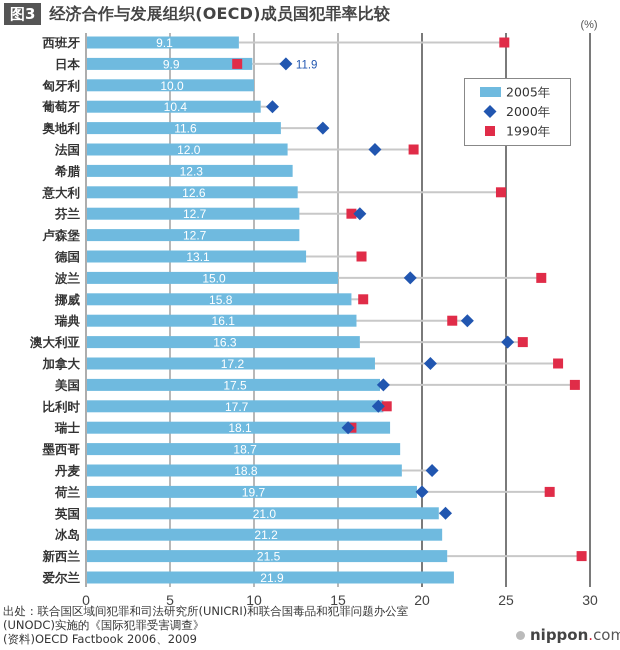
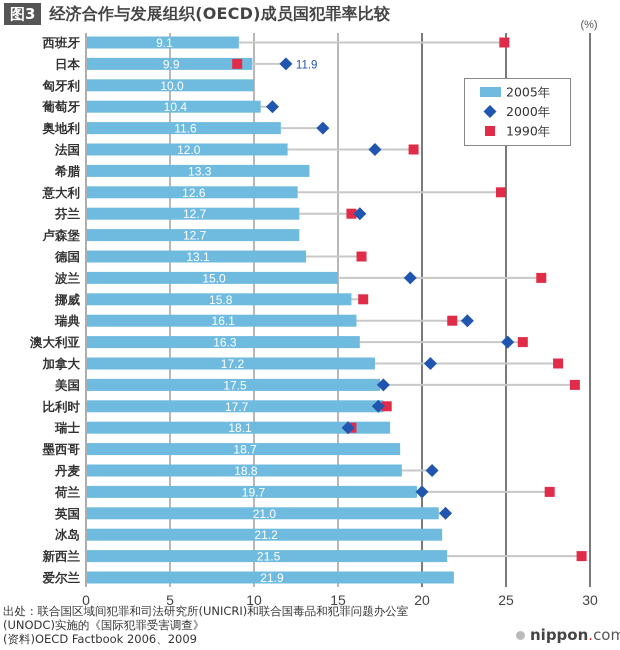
2005年/希腊: 12.3 -> 13.3
